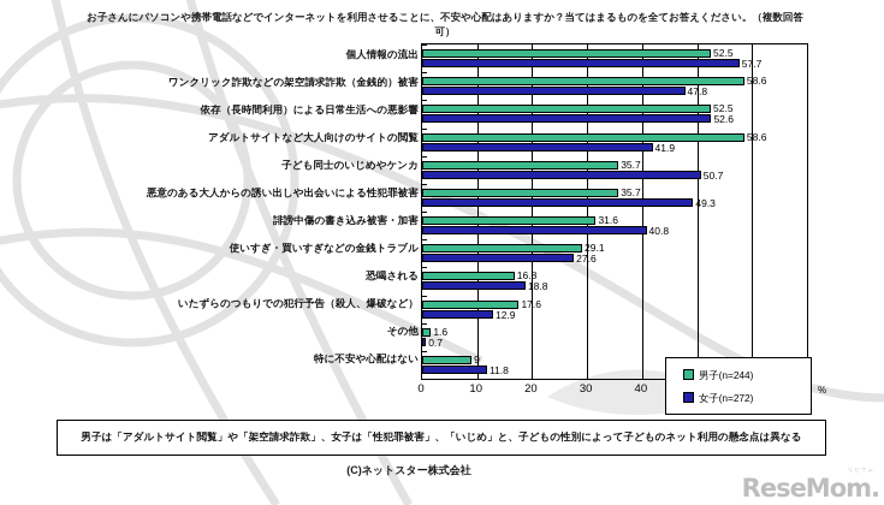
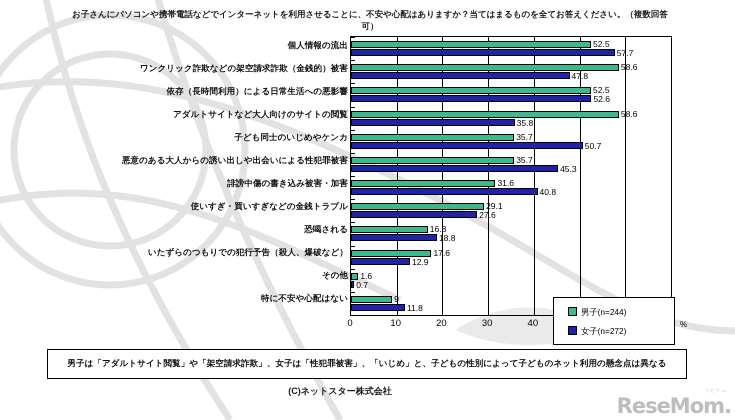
女子(n=272)/アダルトサイトなど大人向けのサイトの閲覧: 41.9 -> 35.8
女子(n=272)/悪意のある大人からの誘い出しや出会いによる性犯罪被害: 49.3 -> 45.3
